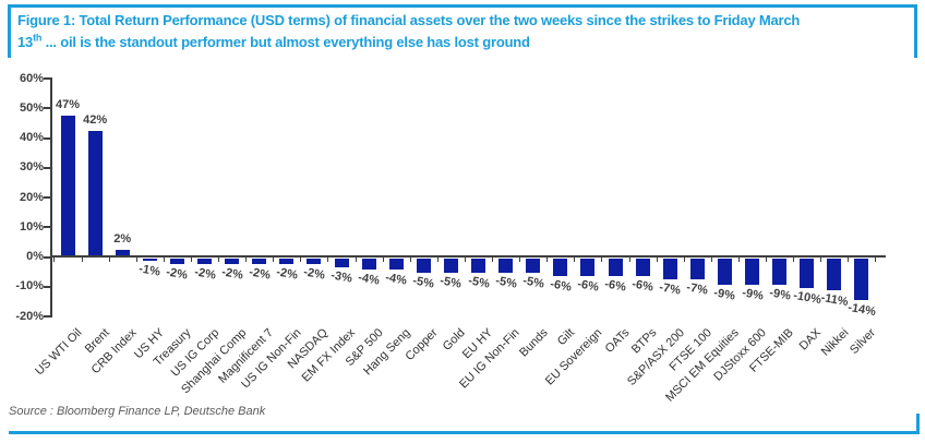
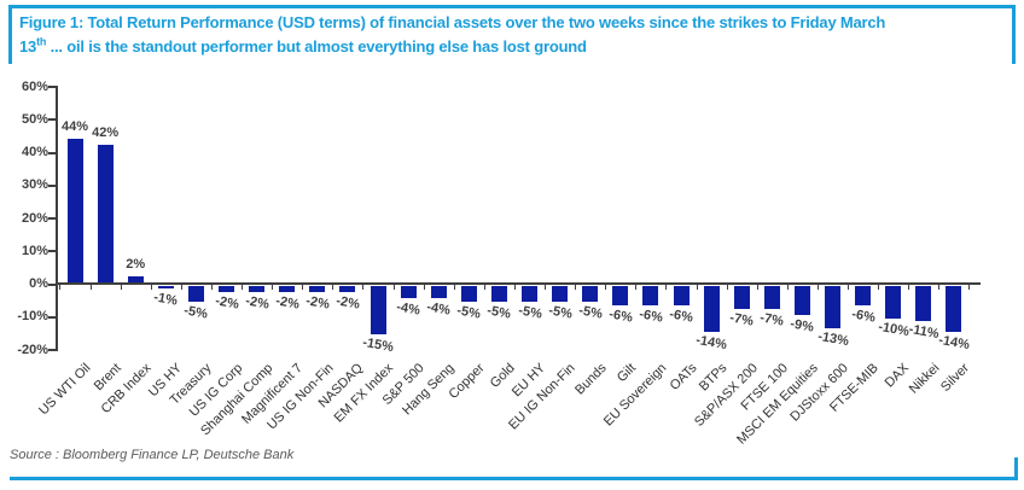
US WTI Oil: 47% -> 44%
Treasury: -2% -> -5%
EM FX Index: -3% -> -15%
BTPs: -6% -> -14%
DJStoxx 600: -9% -> -13%
FTSE-MIB: -9% -> -6%
